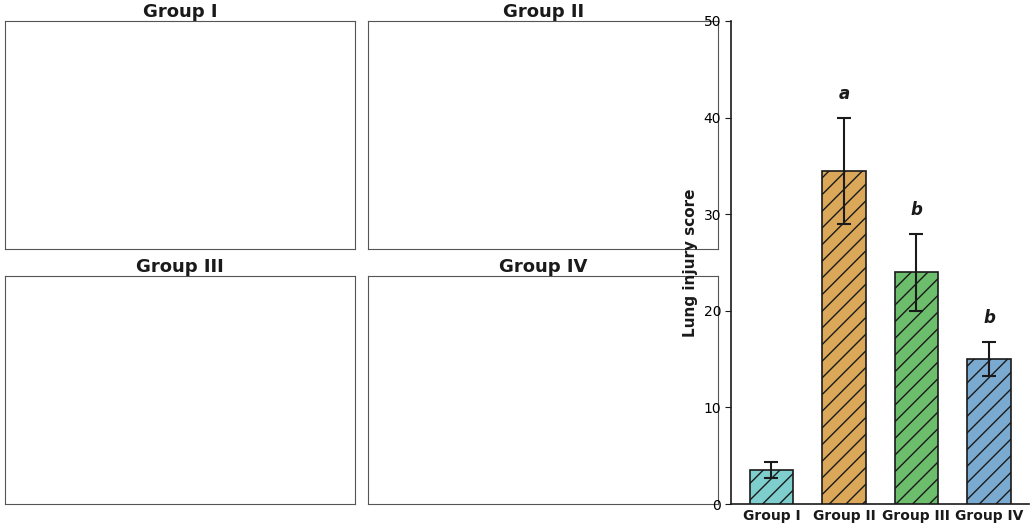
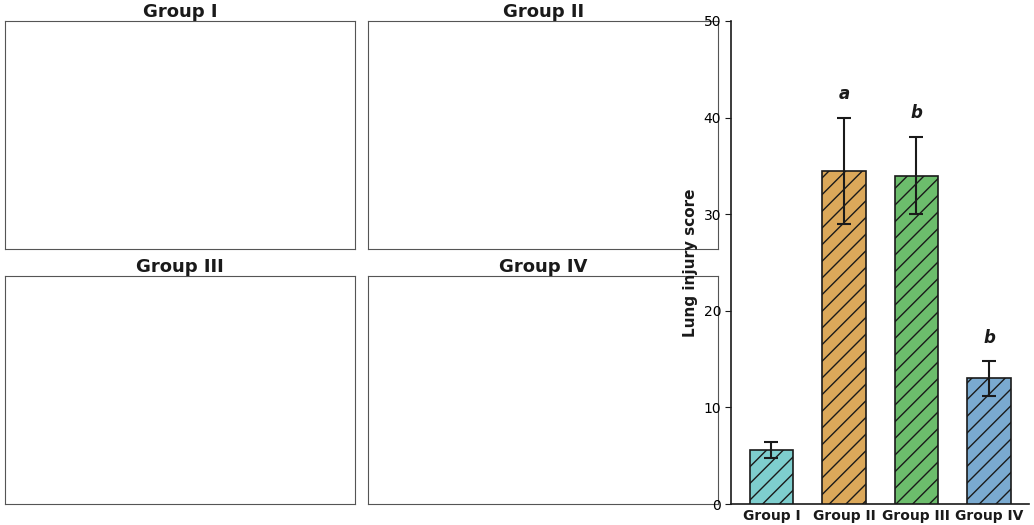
Group I: 3.5 -> 5.6
Group III: 24.0 -> 34.0
Group IV: 15.0 -> 13.0
